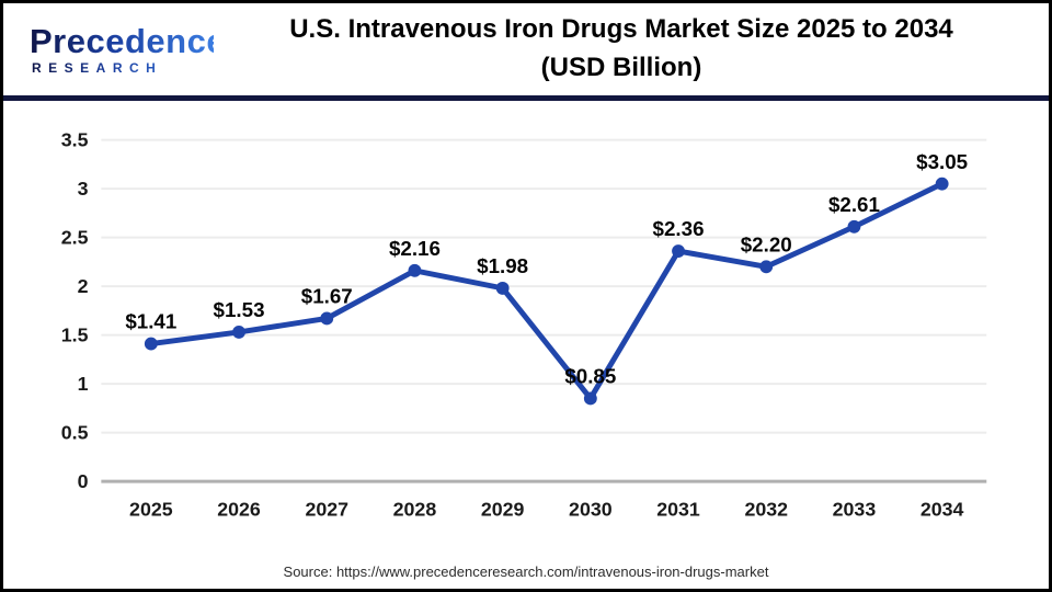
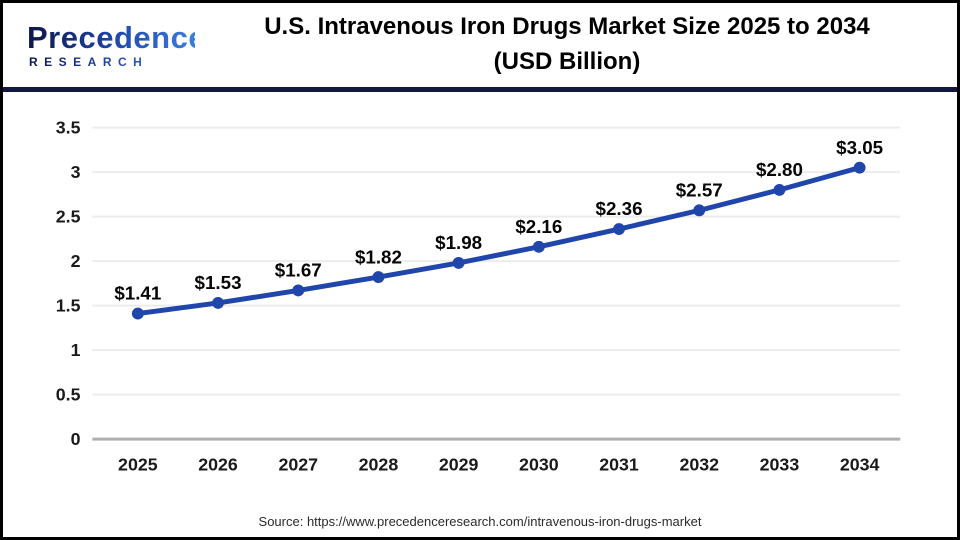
2028: $2.16 -> $1.82
2030: $0.85 -> $2.16
2032: $2.20 -> $2.57
2033: $2.61 -> $2.80
